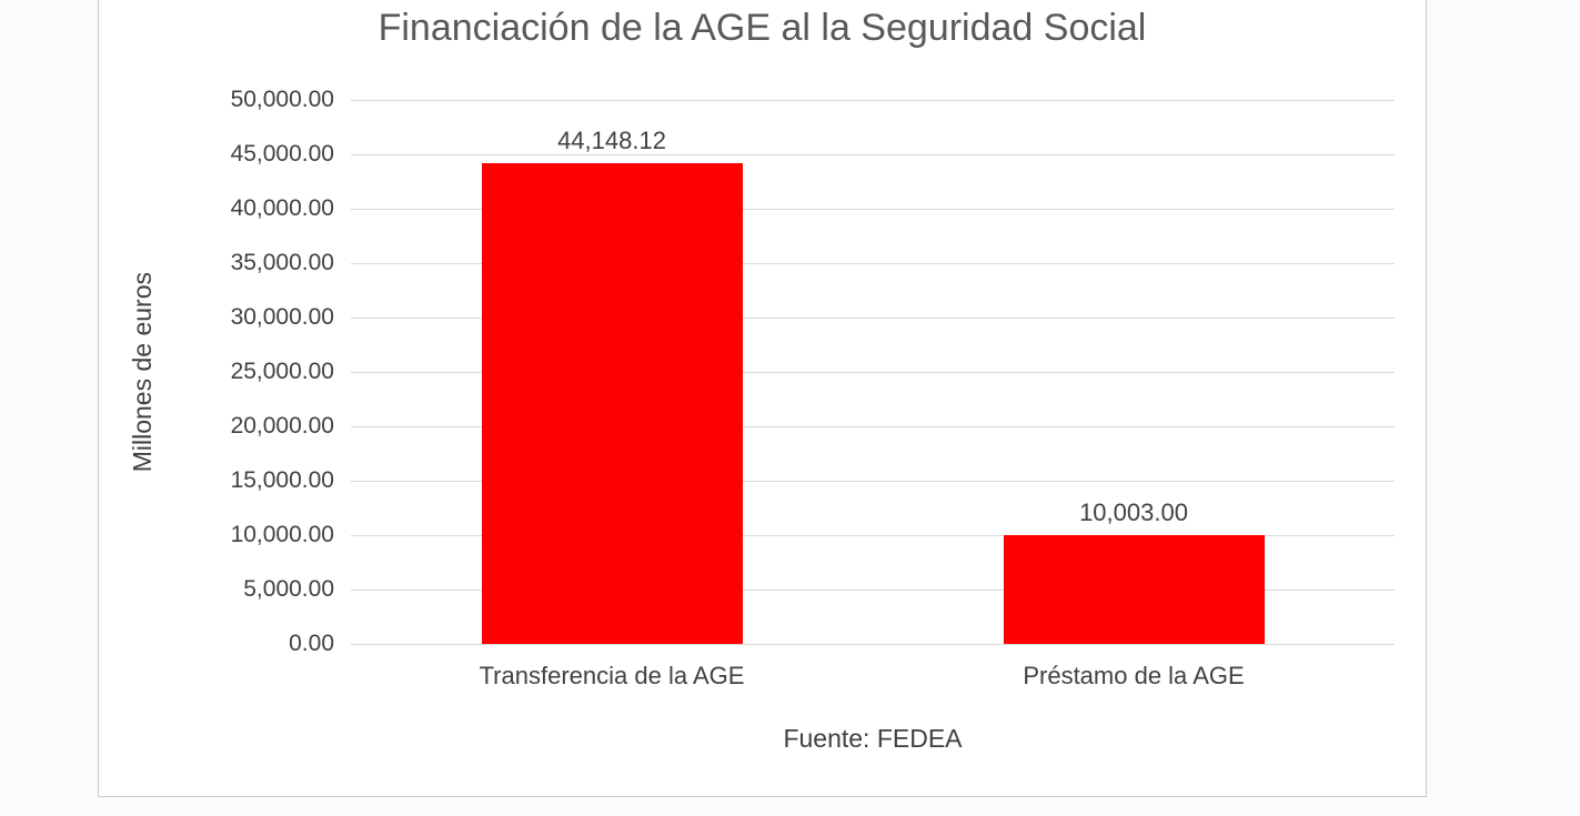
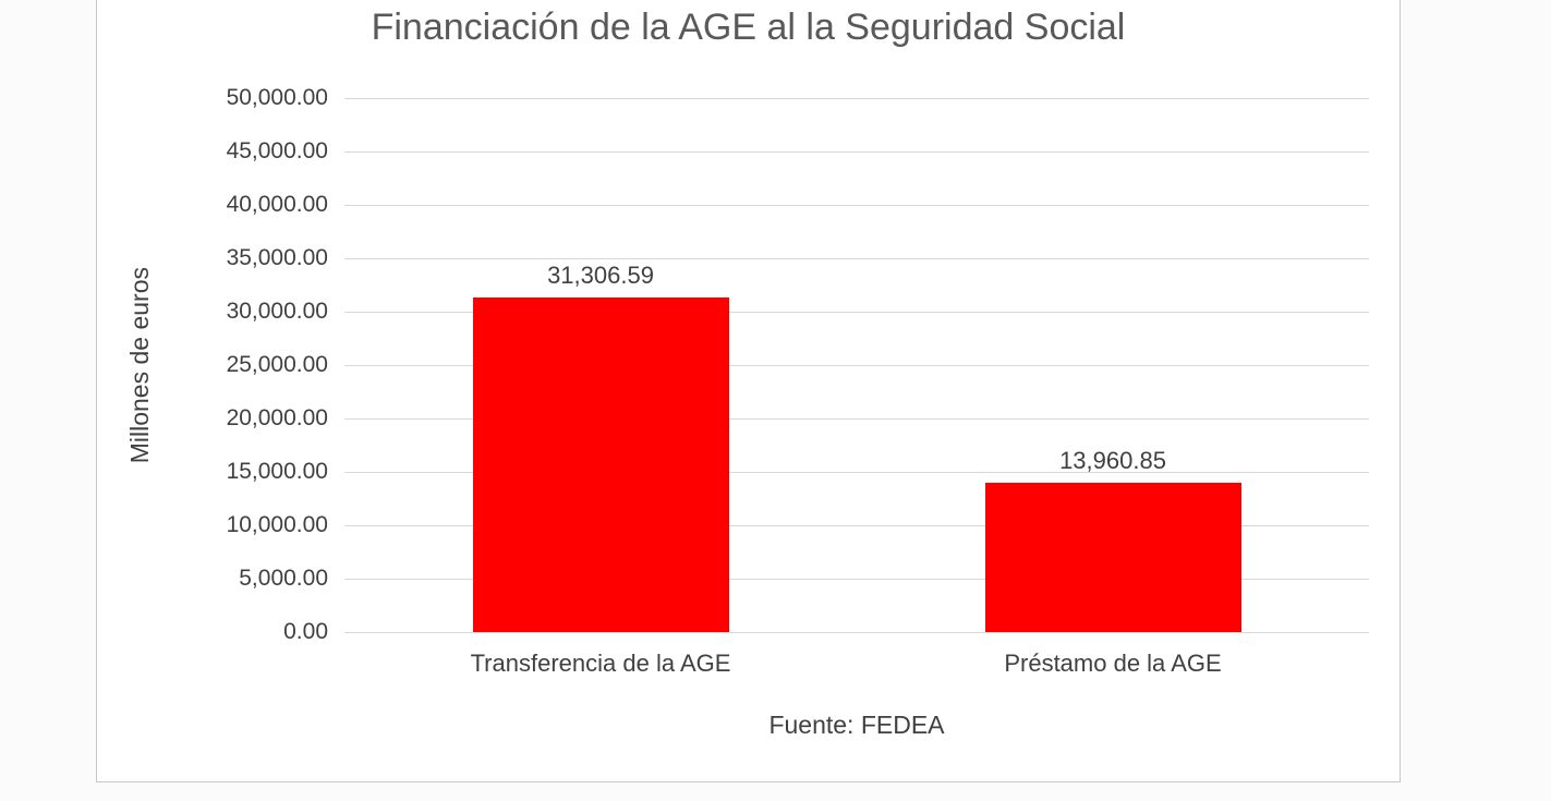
Transferencia de la AGE: 44,148.12 -> 31,306.59
Préstamo de la AGE: 10,003.00 -> 13,960.85
